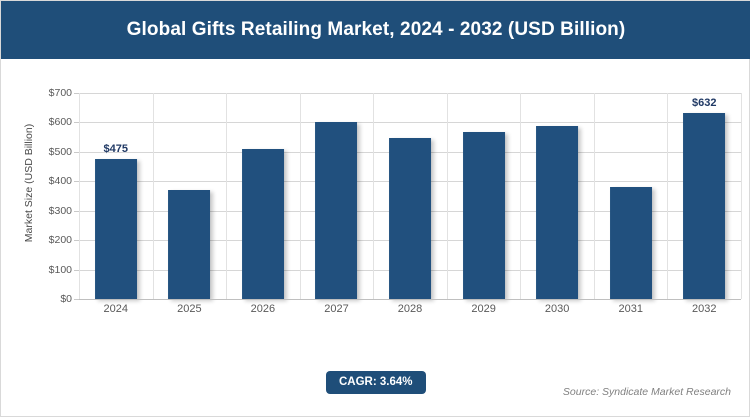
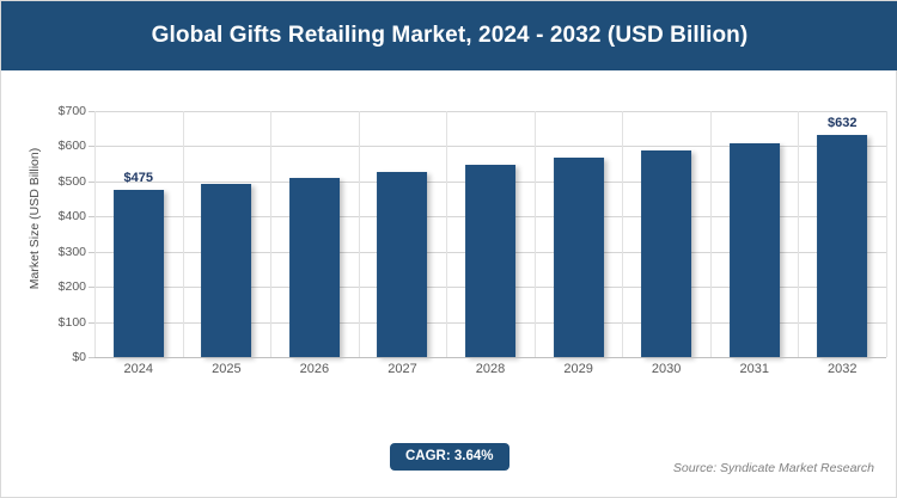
2025: $370 -> $490
2027: $600 -> $530
2031: $380 -> $610
